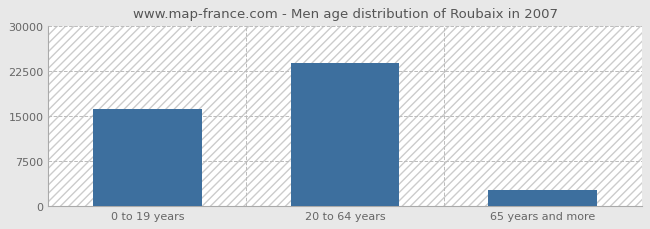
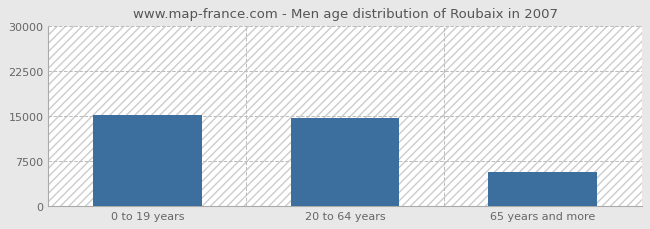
0 to 19 years: 16200 -> 15200
20 to 64 years: 23800 -> 14600
65 years and more: 2600 -> 5600
